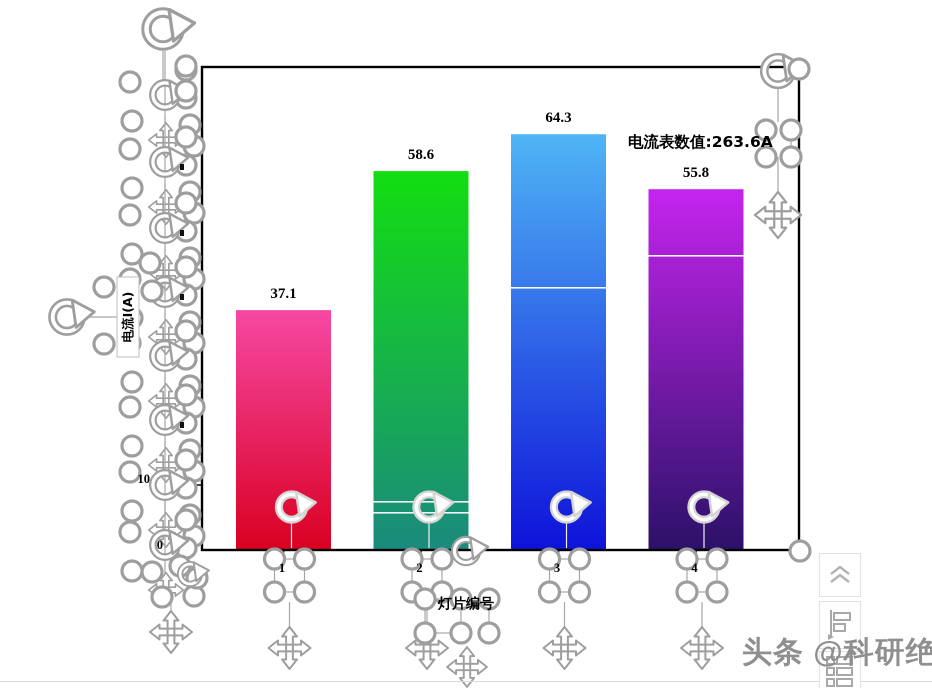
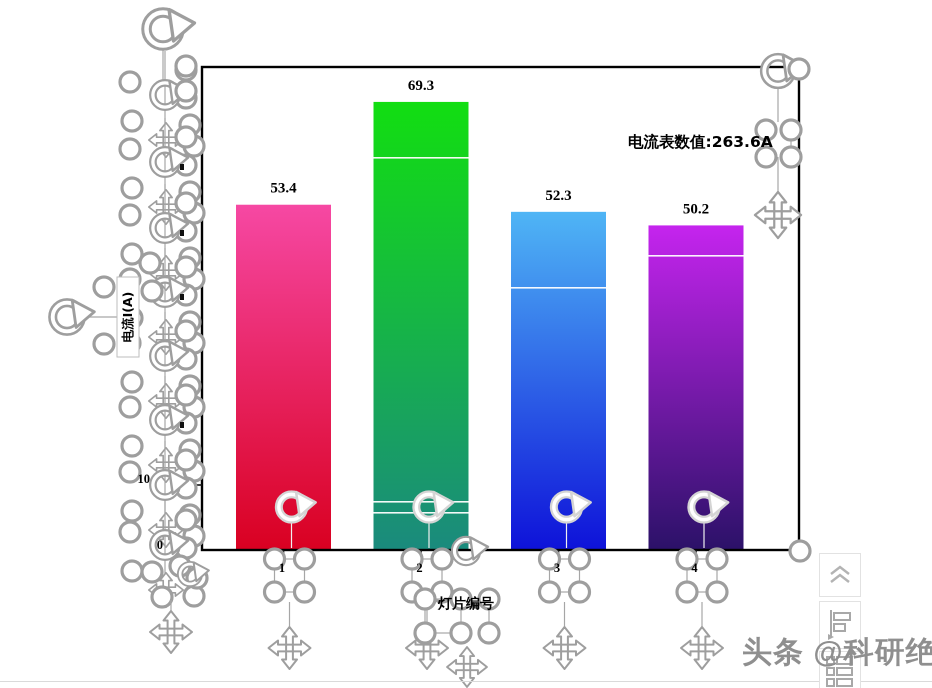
1: 37.1 -> 53.4
2: 58.6 -> 69.3
3: 64.3 -> 52.3
4: 55.8 -> 50.2
